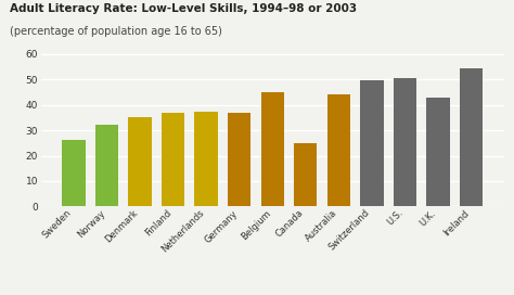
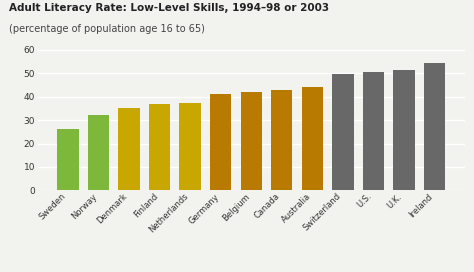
Germany: 37.0 -> 41.0
Belgium: 45.0 -> 42.0
Canada: 25.0 -> 43.0
U.K.: 43.0 -> 51.5
